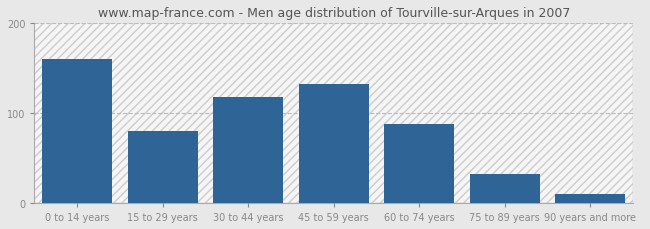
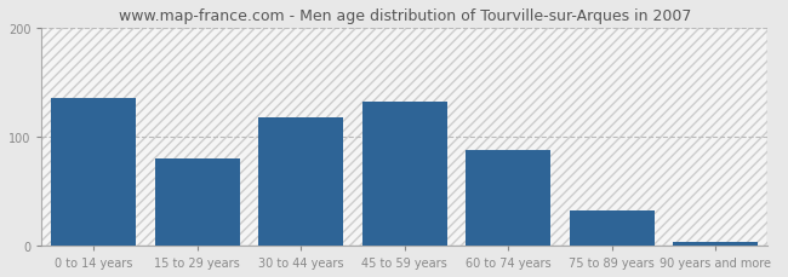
0 to 14 years: 160 -> 135
90 years and more: 10 -> 3
